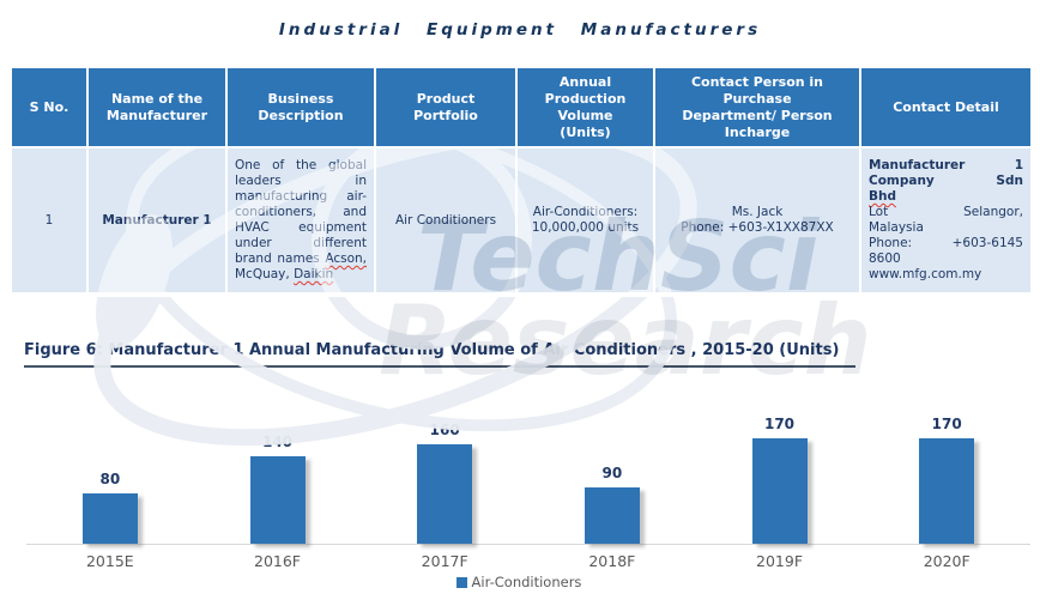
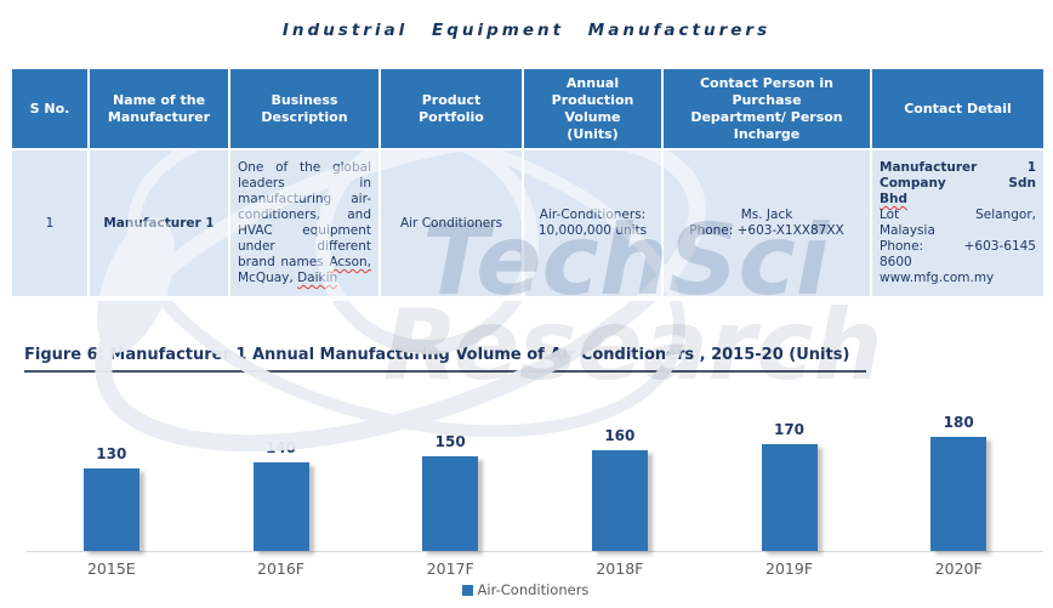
2015E: 80 -> 130
2017F: 160 -> 150
2018F: 90 -> 160
2020F: 170 -> 180
